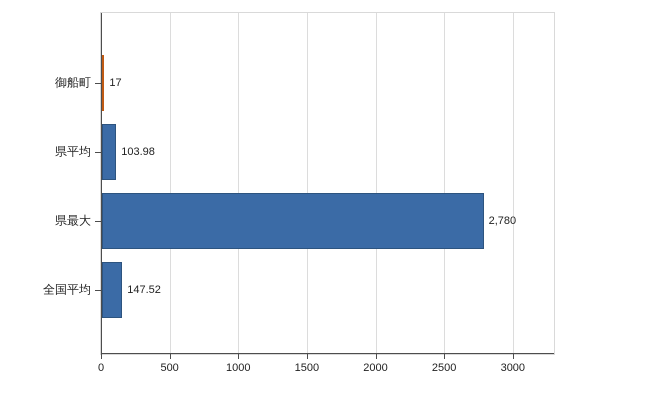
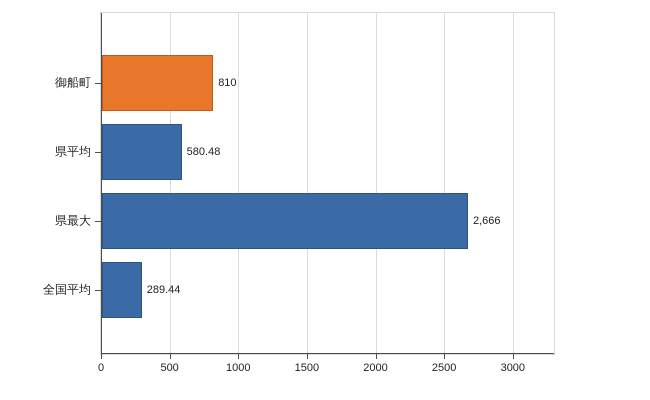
御船町: 17 -> 810
県平均: 103.98 -> 580.48
県最大: 2,780 -> 2,666
全国平均: 147.52 -> 289.44
